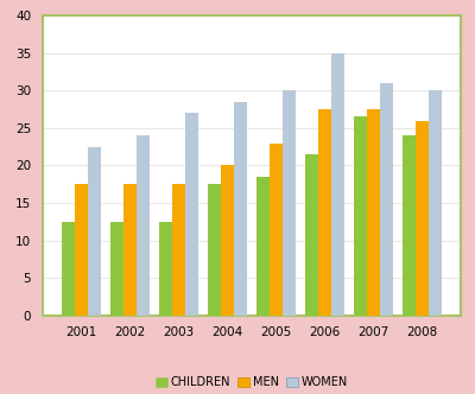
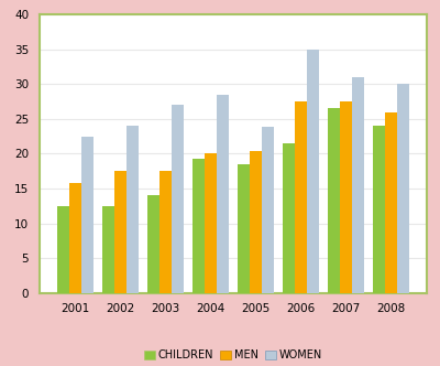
MEN/2001: 17.5 -> 15.8
CHILDREN/2003: 12.5 -> 14.0
CHILDREN/2004: 17.5 -> 19.2
MEN/2005: 23.0 -> 20.4
WOMEN/2005: 30.0 -> 23.8
